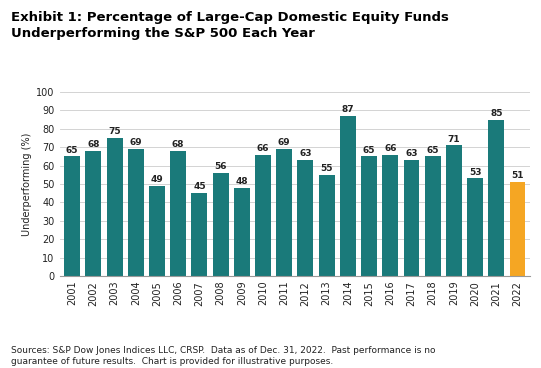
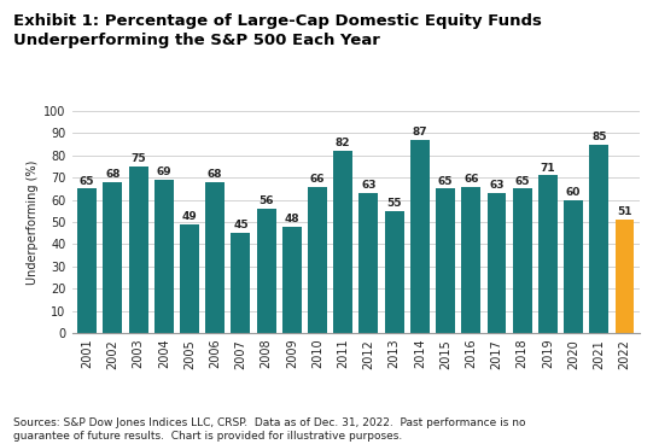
2011: 69 -> 82
2020: 53 -> 60
